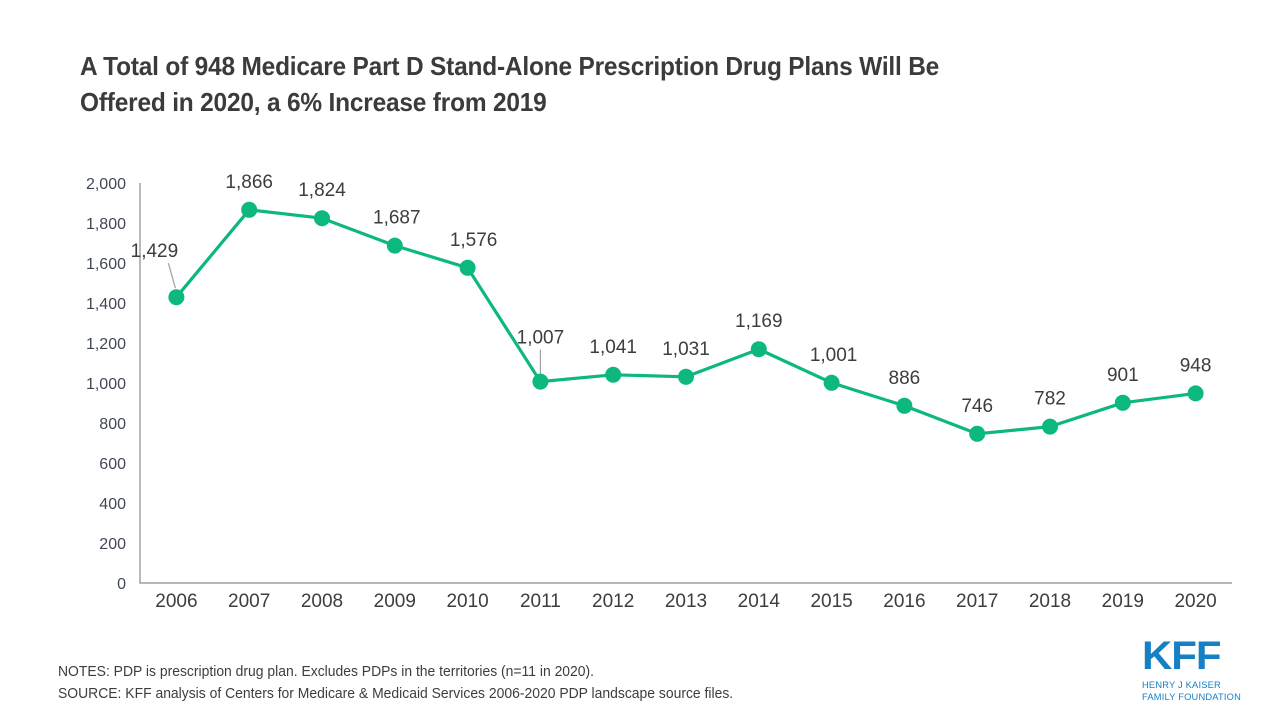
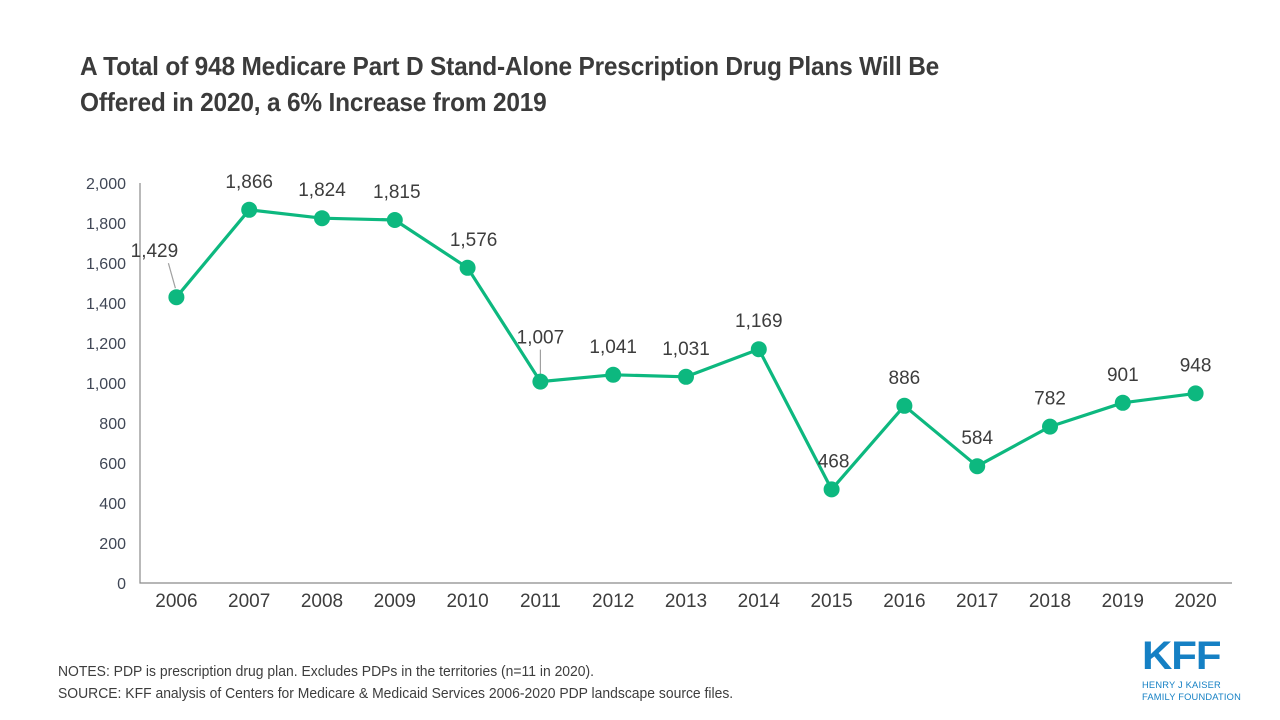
2009: 1,687 -> 1,815
2015: 1,001 -> 468
2017: 746 -> 584
